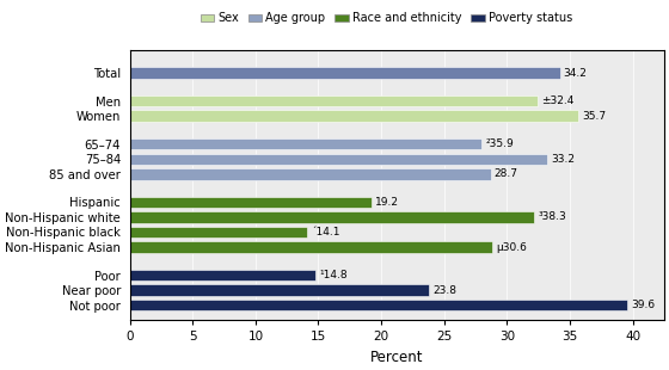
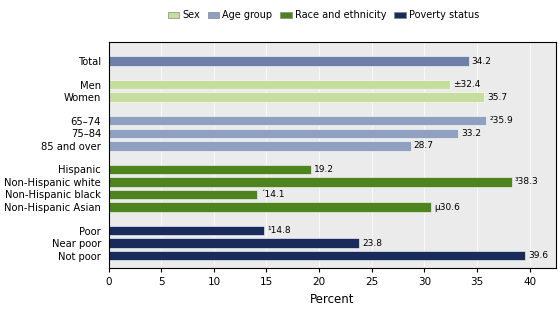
65–74: 28.0 -> 35.9
Non-Hispanic white: 32.2 -> 38.3
Non-Hispanic Asian: 28.8 -> 30.6
